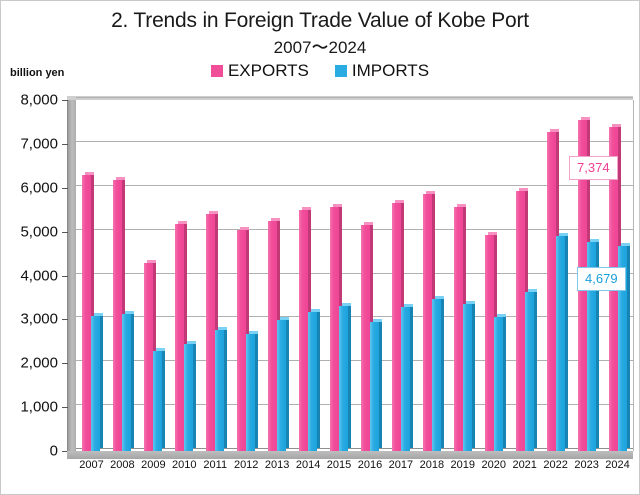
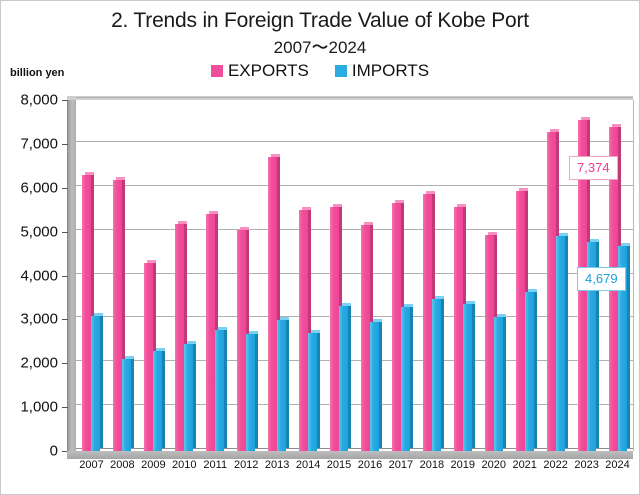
IMPORTS/2008: 3100 -> 2100
EXPORTS/2013: 5200 -> 6700
IMPORTS/2014: 3200 -> 2700
